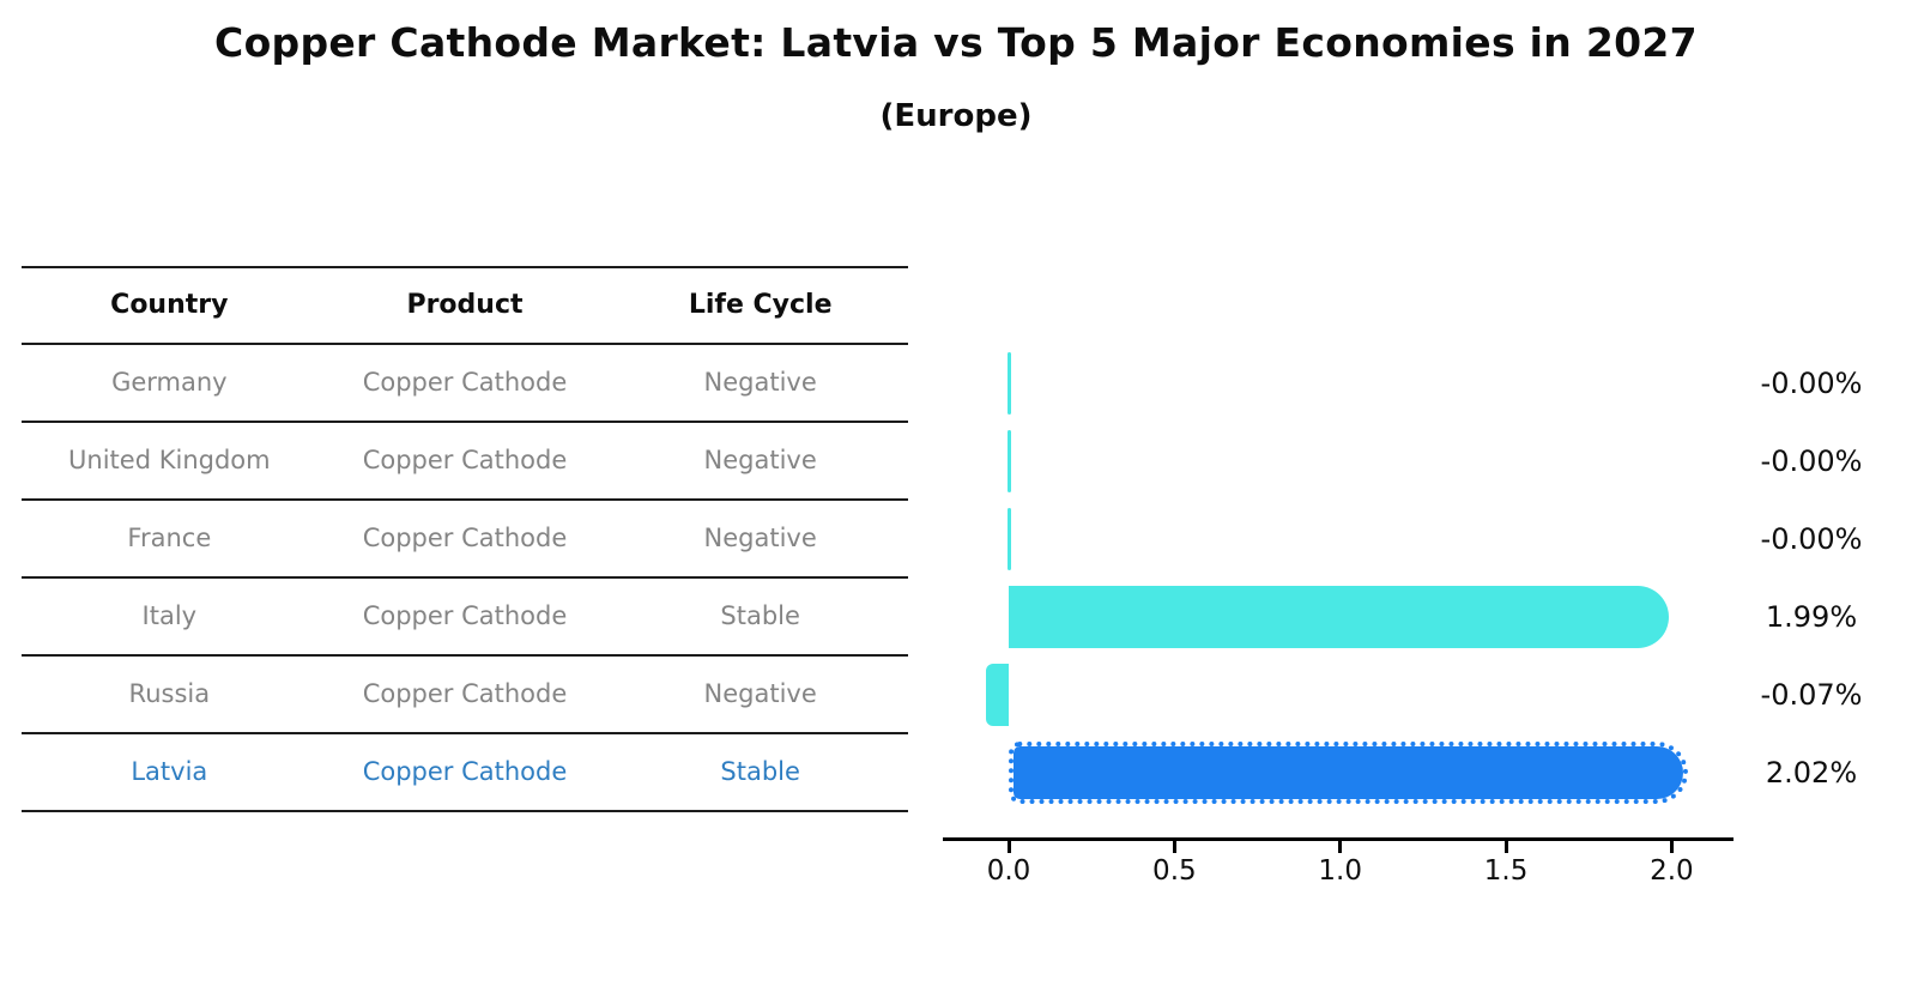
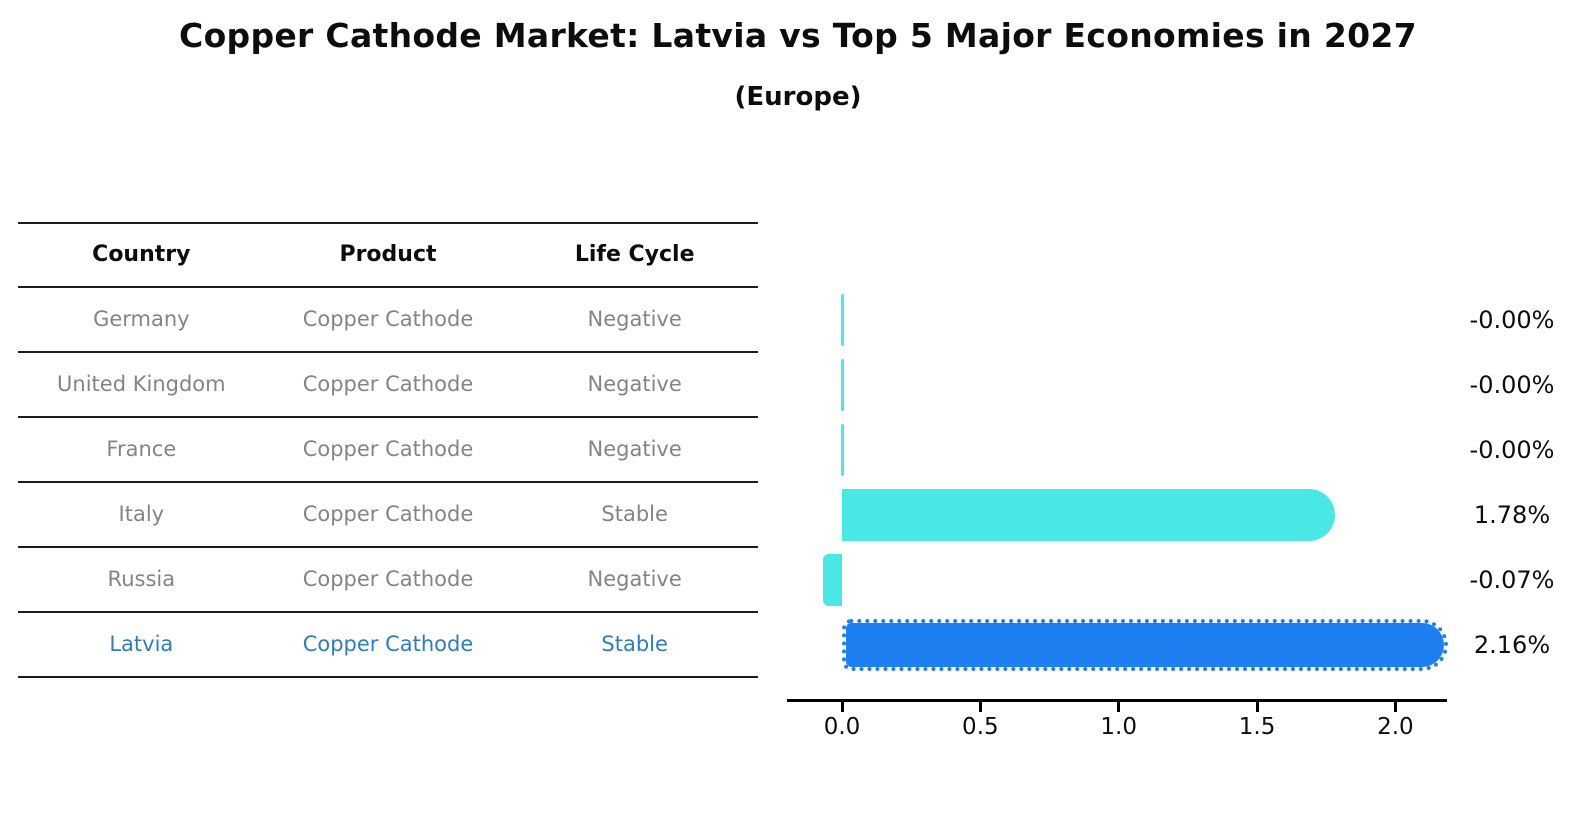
Italy: 1.99% -> 1.78%
Latvia: 2.02% -> 2.16%
